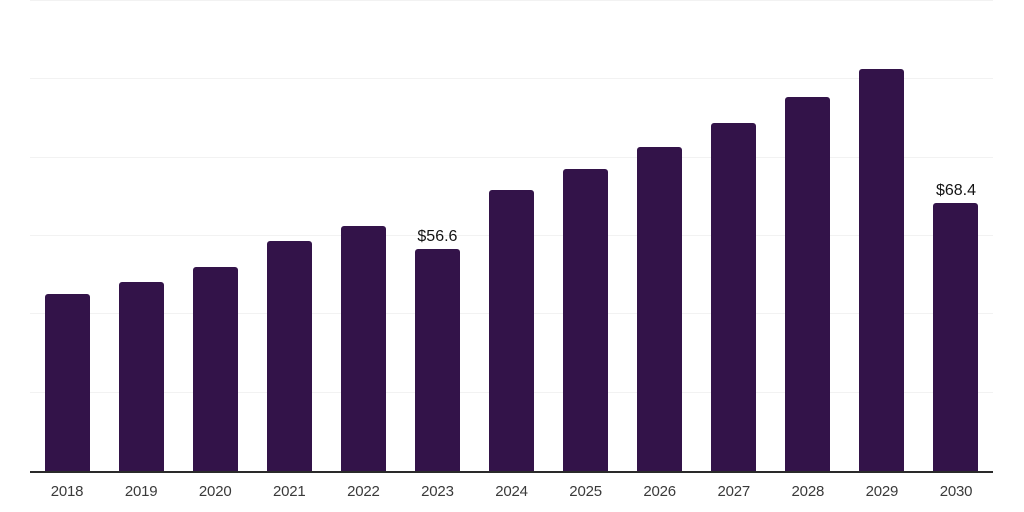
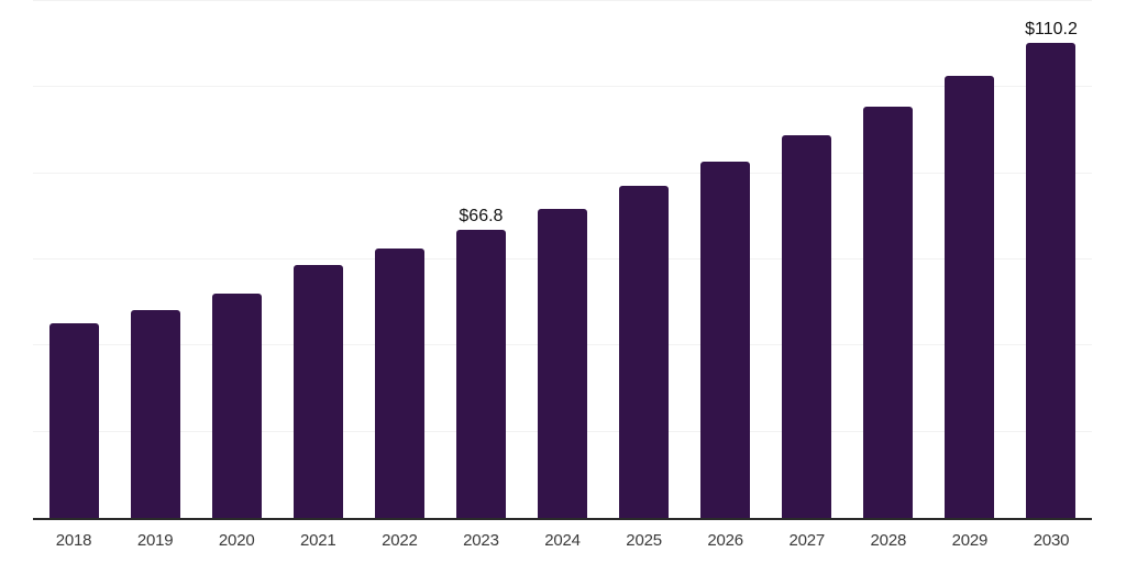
2023: $56.6 -> $66.8
2030: $68.4 -> $110.2
